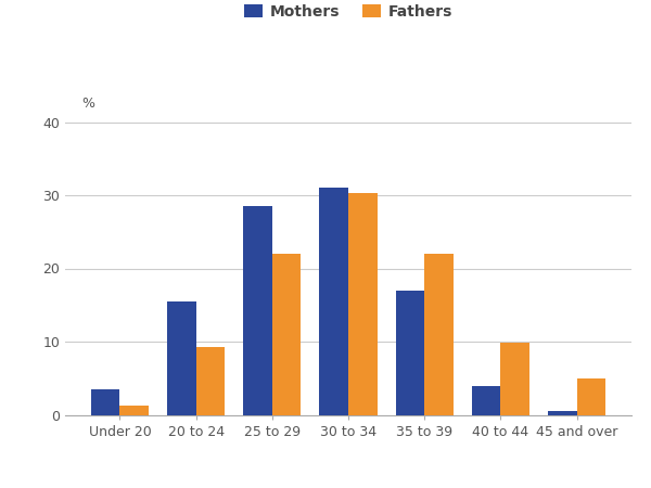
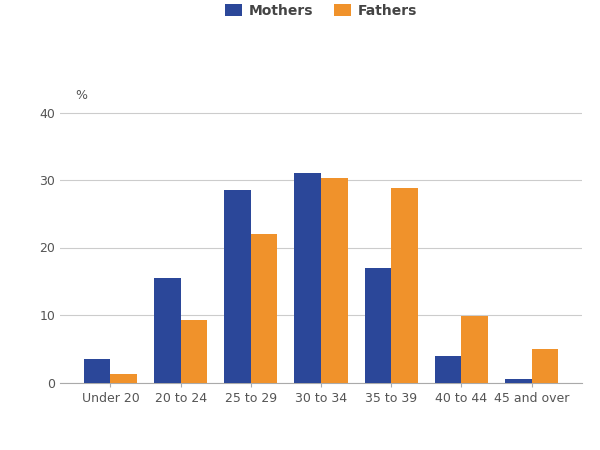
Fathers/35 to 39: 22.0 -> 28.8
